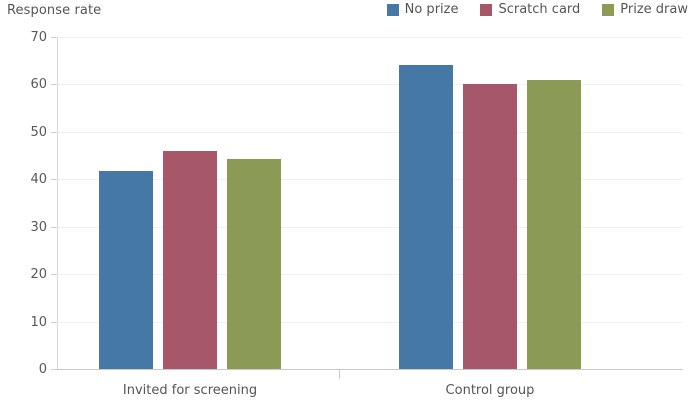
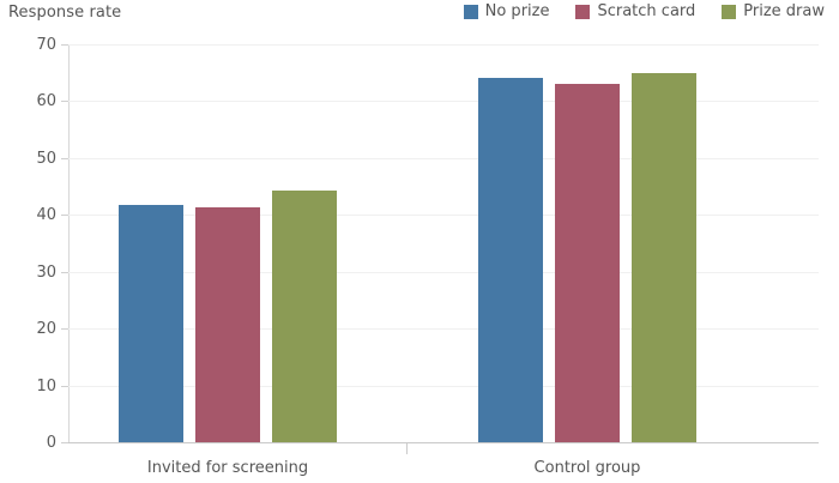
Scratch card/Invited for screening: 46 -> 41
Scratch card/Control group: 60 -> 63
Prize draw/Control group: 61 -> 65
